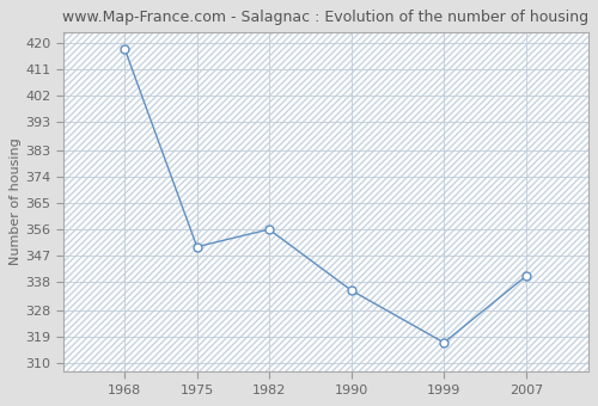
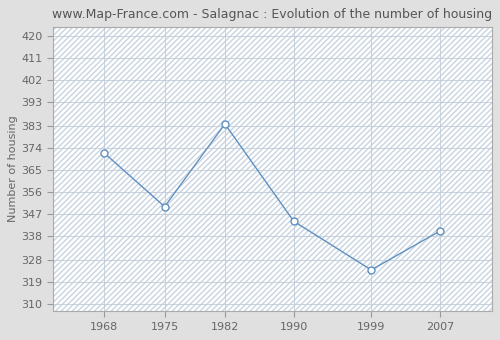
1968: 418 -> 372
1982: 356 -> 384
1990: 335 -> 344
1999: 317 -> 324
